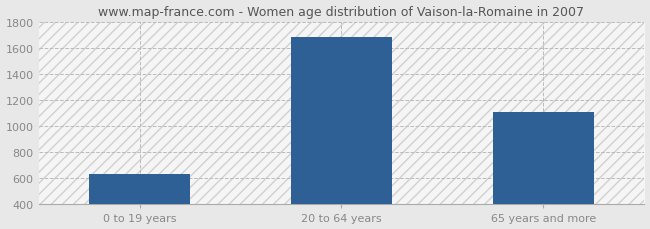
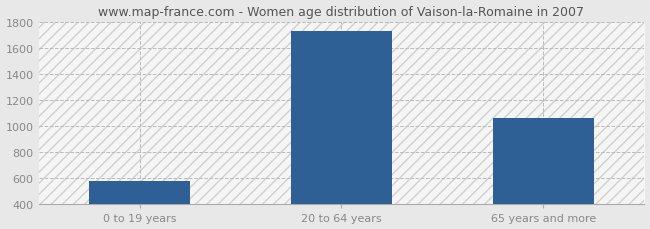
0 to 19 years: 630 -> 580
20 to 64 years: 1680 -> 1730
65 years and more: 1110 -> 1060
